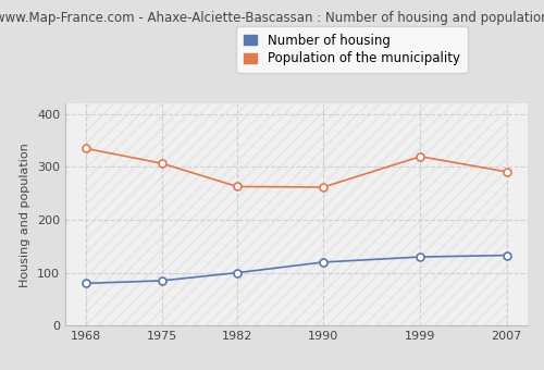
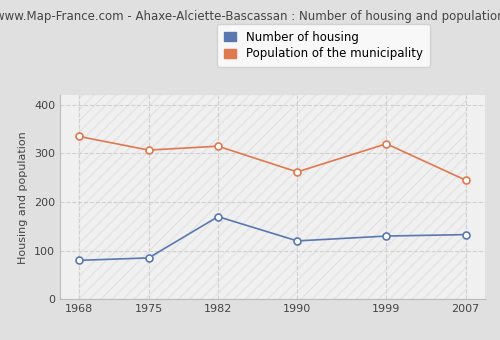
Number of housing/1982: 100 -> 170
Population of the municipality/1982: 263 -> 315
Population of the municipality/2007: 291 -> 245
